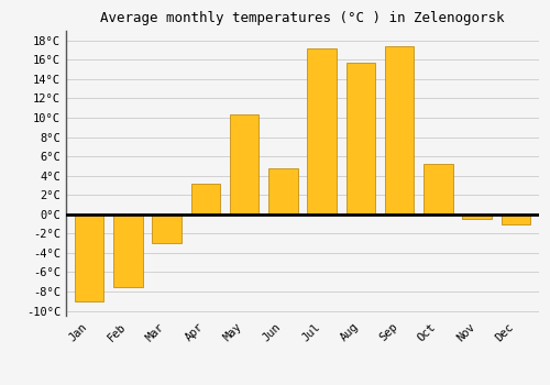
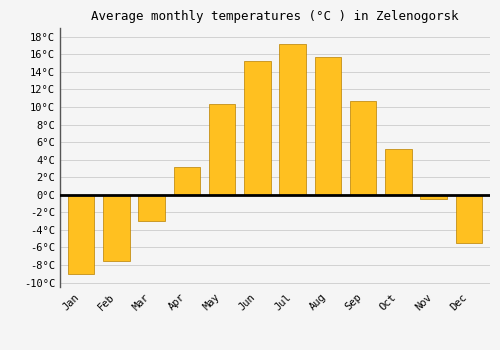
Jun: 4.8°C -> 15.2°C
Sep: 17.4°C -> 10.7°C
Dec: -1.0°C -> -5.5°C
